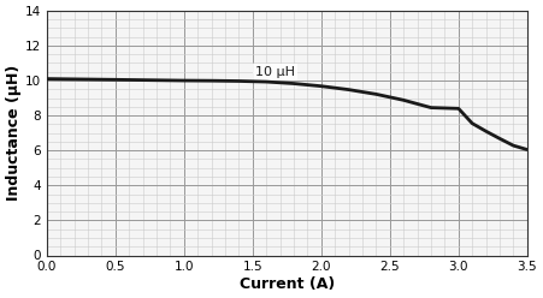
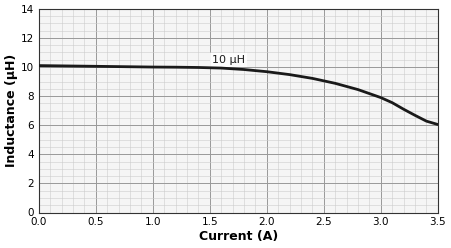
3.0: 8.4 -> 7.9
